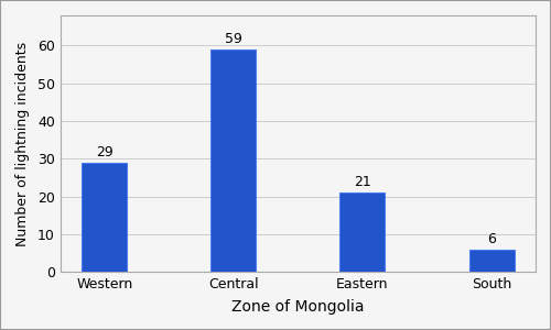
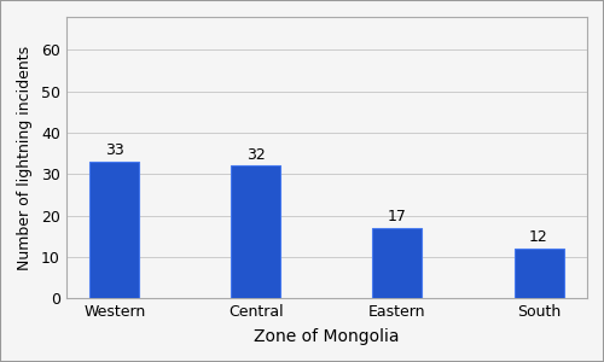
Western: 29 -> 33
Central: 59 -> 32
Eastern: 21 -> 17
South: 6 -> 12
